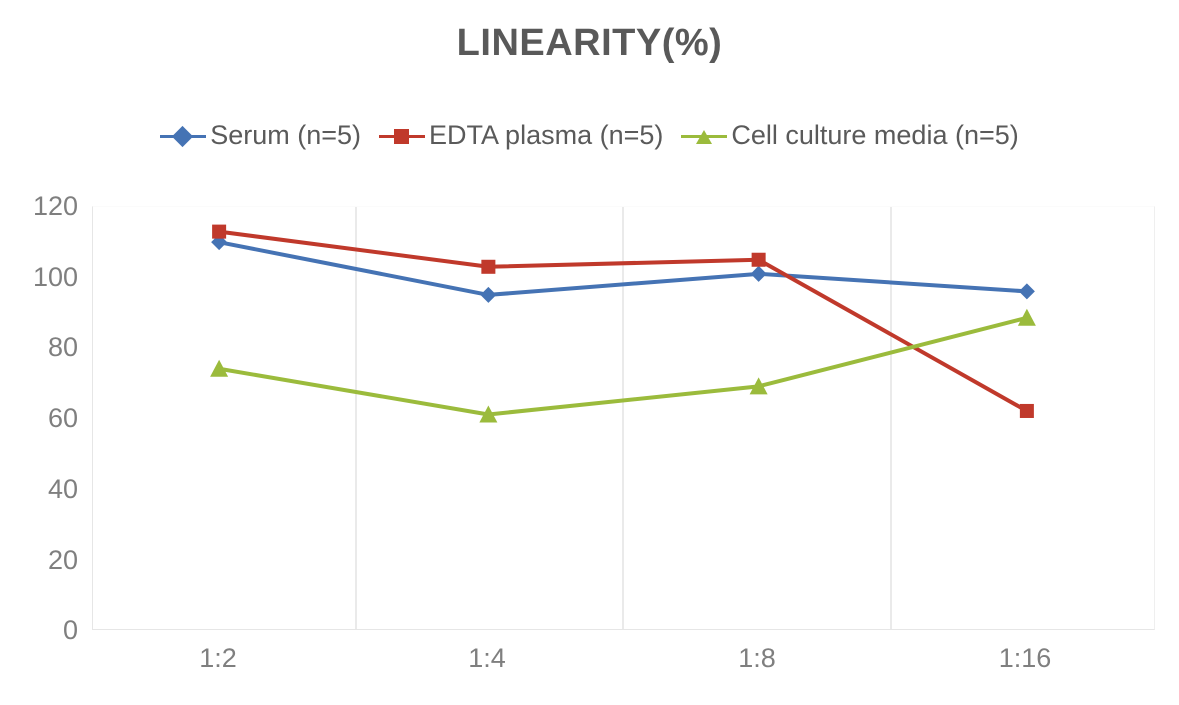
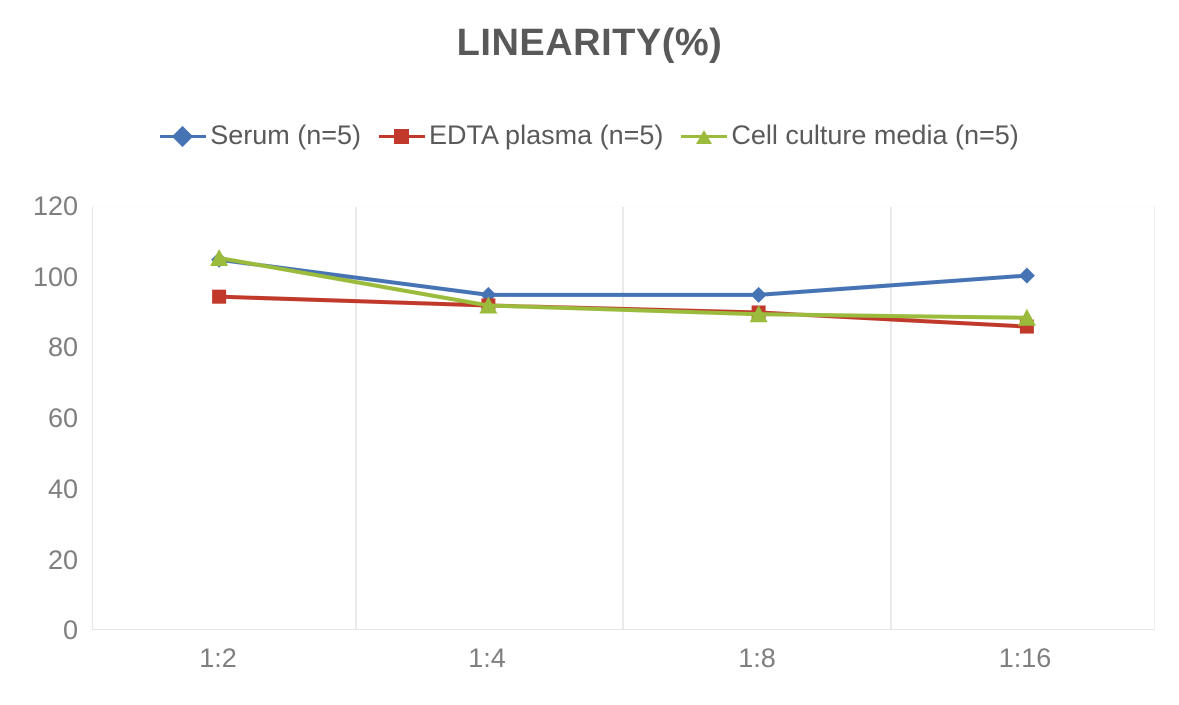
Serum (n=5)/1:2: 110 -> 105
EDTA plasma (n=5)/1:2: 113 -> 94
Cell culture media (n=5)/1:2: 74 -> 106
EDTA plasma (n=5)/1:4: 103 -> 92
Cell culture media (n=5)/1:4: 61 -> 92
Serum (n=5)/1:8: 101 -> 95
EDTA plasma (n=5)/1:8: 105 -> 90
Cell culture media (n=5)/1:8: 69 -> 90
Serum (n=5)/1:16: 96 -> 100
EDTA plasma (n=5)/1:16: 62 -> 86
